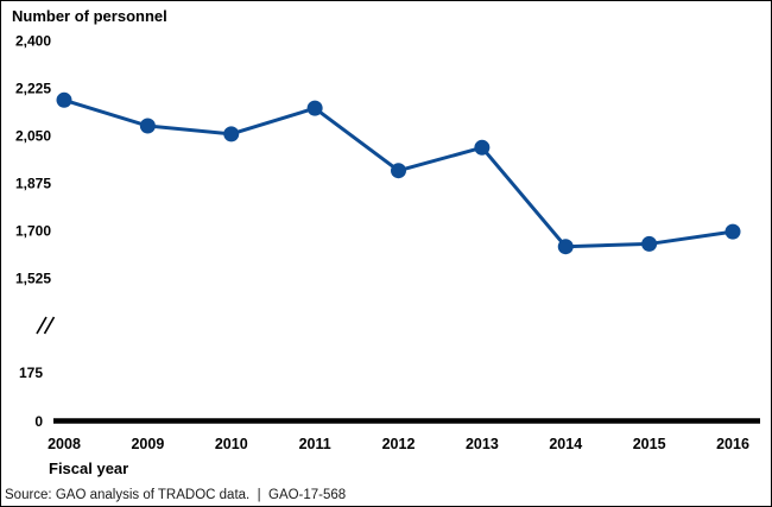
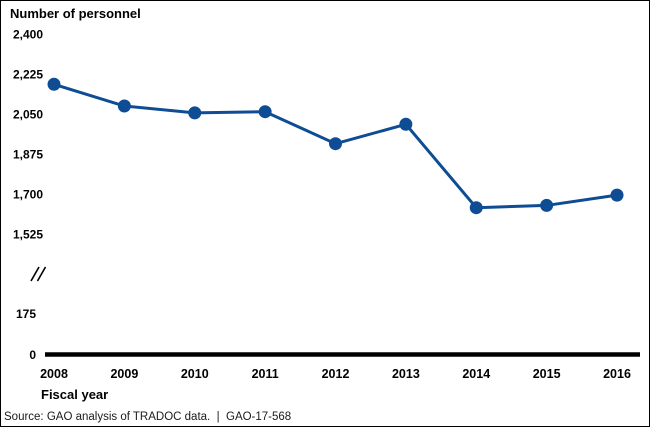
2011: 2150 -> 2060
